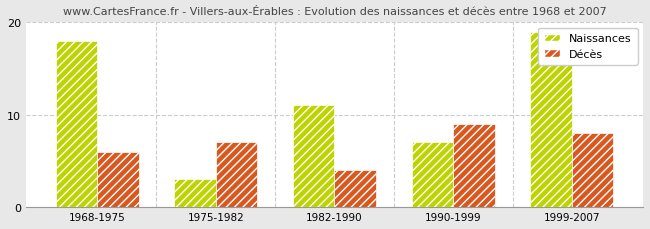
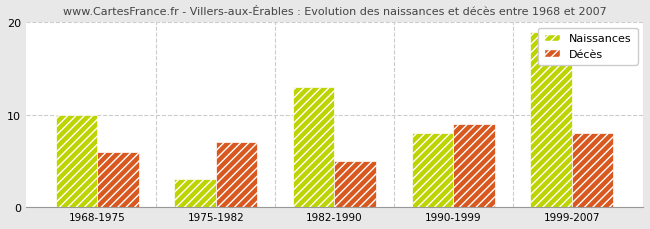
Naissances/1968-1975: 18 -> 10
Naissances/1982-1990: 11 -> 13
Décès/1982-1990: 4 -> 5
Naissances/1990-1999: 7 -> 8
